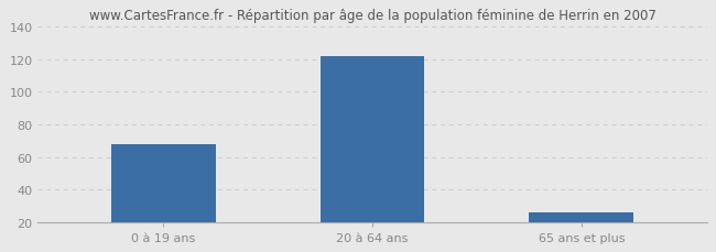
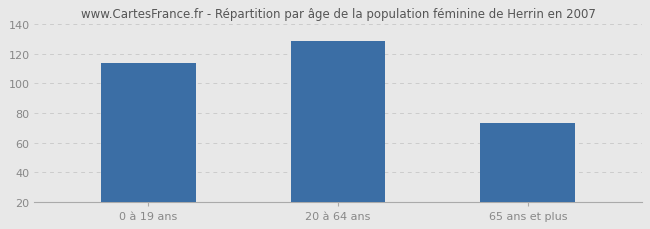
0 à 19 ans: 68 -> 114
20 à 64 ans: 122 -> 129
65 ans et plus: 26 -> 73
